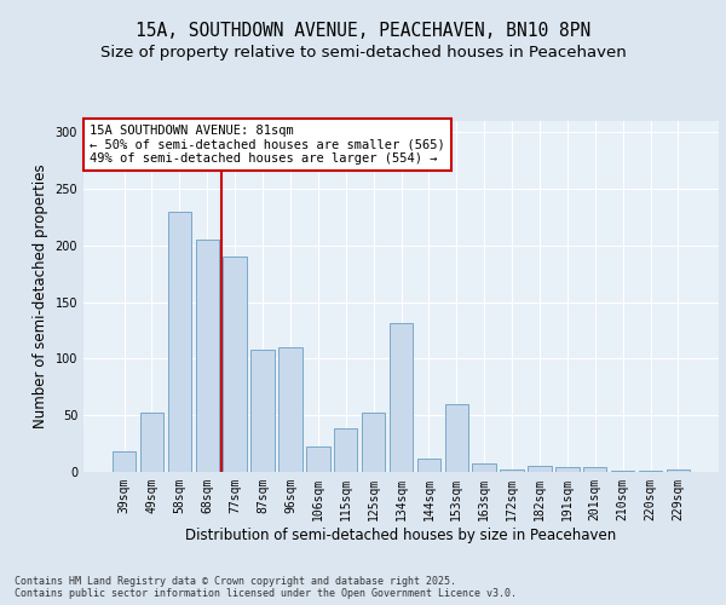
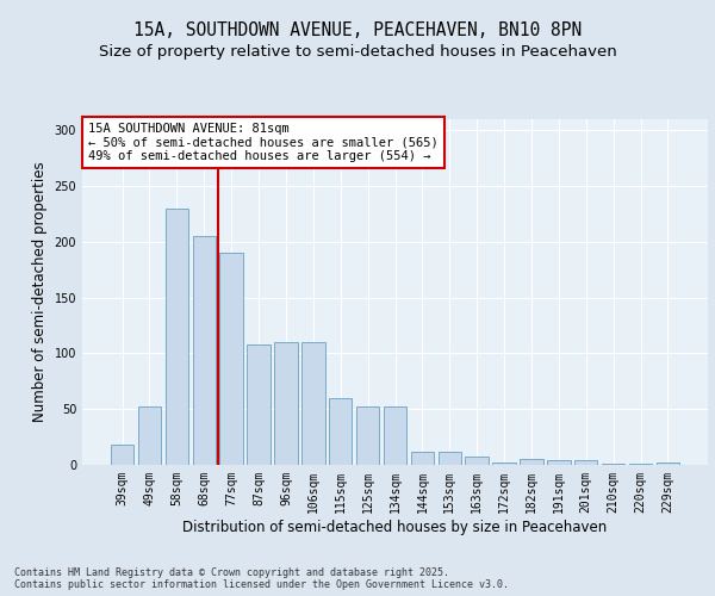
106sqm: 22 -> 110
115sqm: 38 -> 60
134sqm: 132 -> 52
153sqm: 60 -> 12
